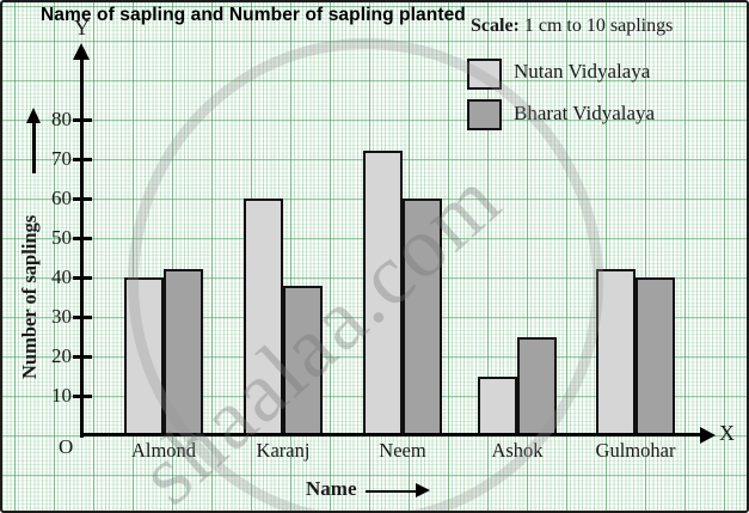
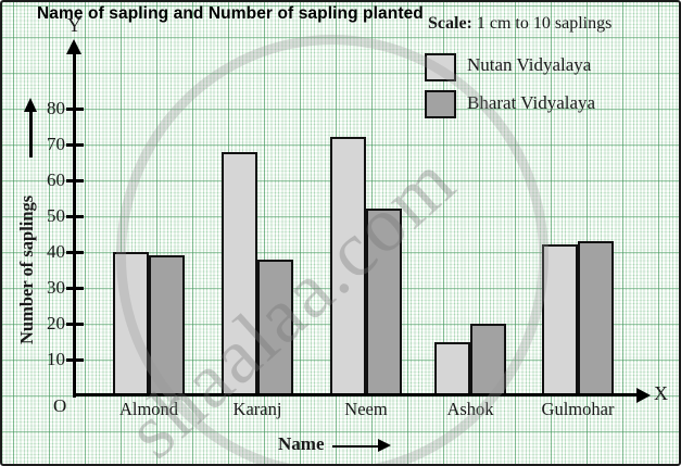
Bharat Vidyalaya/Almond: 42 -> 39
Nutan Vidyalaya/Karanj: 60 -> 68
Bharat Vidyalaya/Neem: 60 -> 52
Bharat Vidyalaya/Ashok: 25 -> 20
Bharat Vidyalaya/Gulmohar: 40 -> 43
